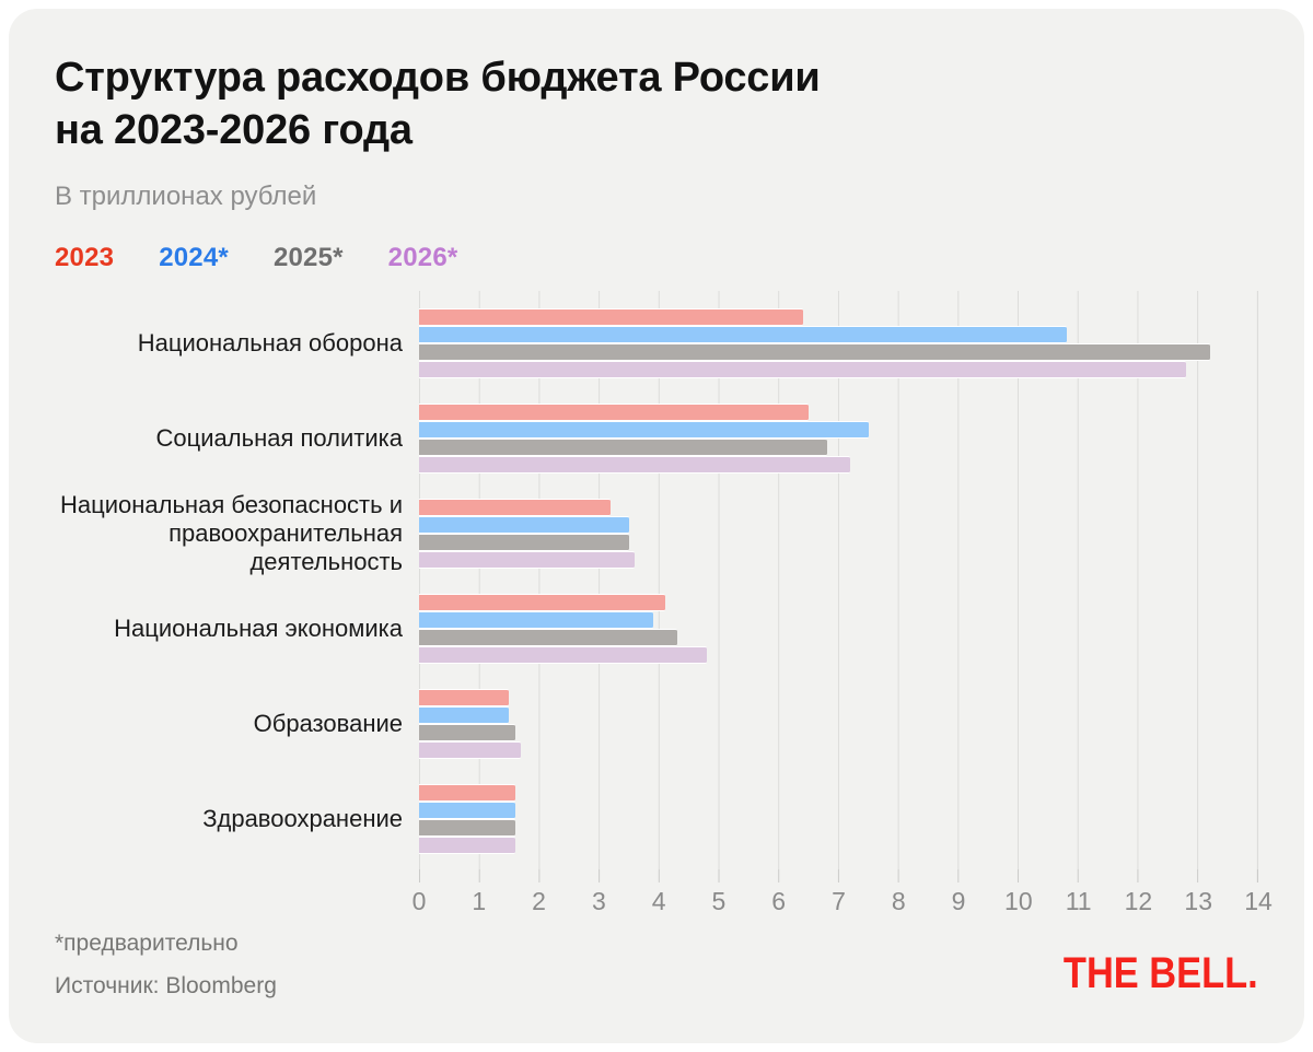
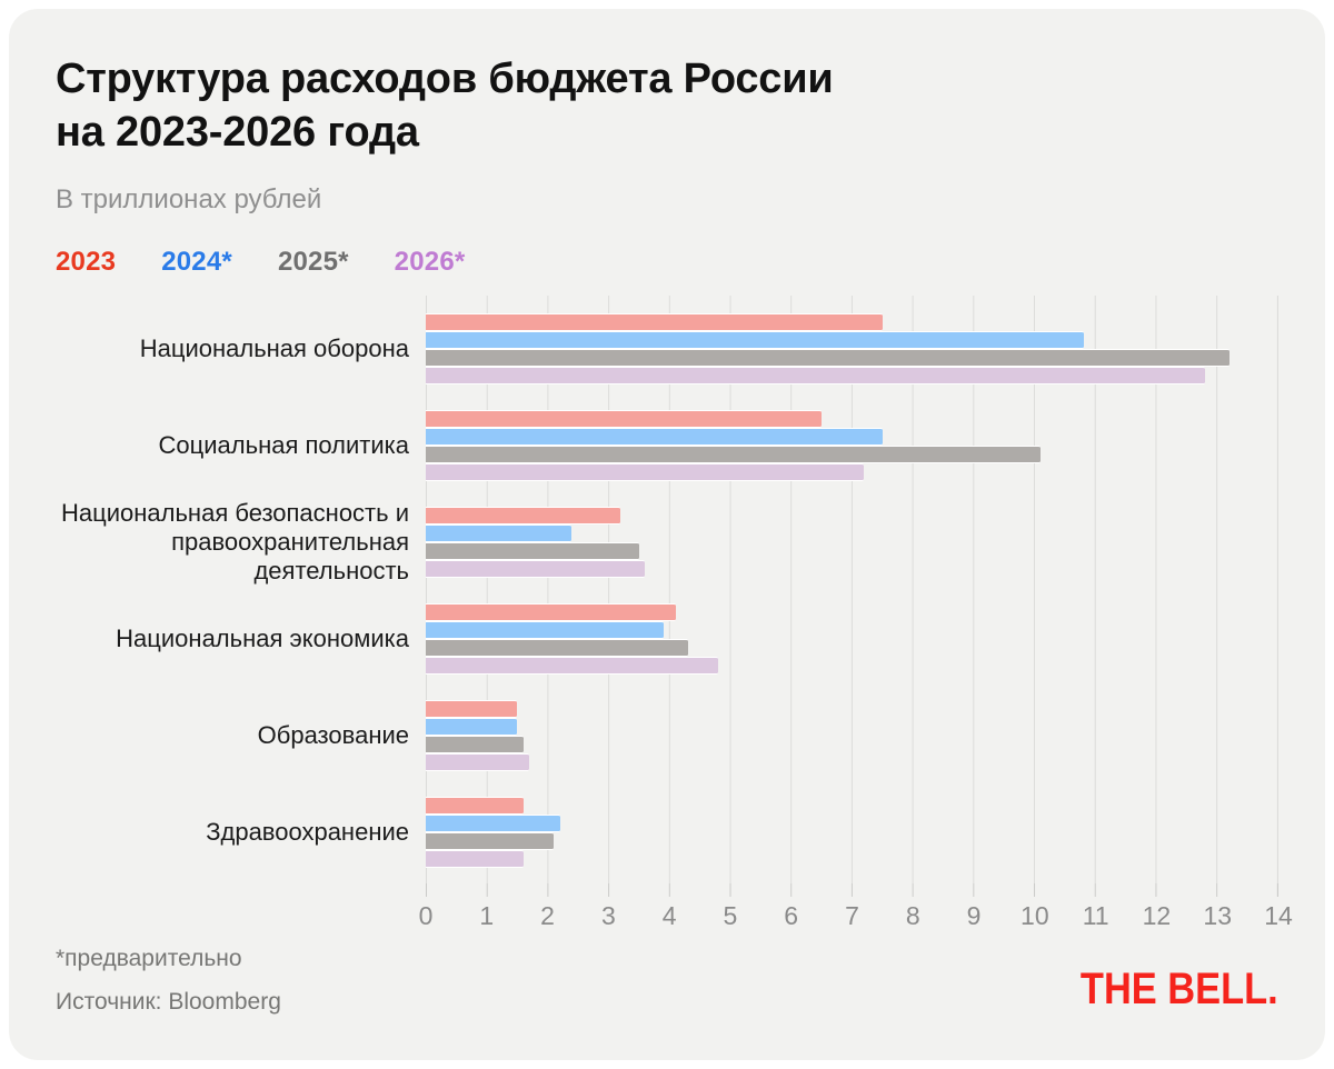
2023/Национальная оборона: 6.4 -> 7.5
2025*/Социальная политика: 6.8 -> 10.1
2024*/Национальная безопасность и правоохранительная деятельность: 3.5 -> 2.4
2024*/Здравоохранение: 1.6 -> 2.2
2025*/Здравоохранение: 1.6 -> 2.1
